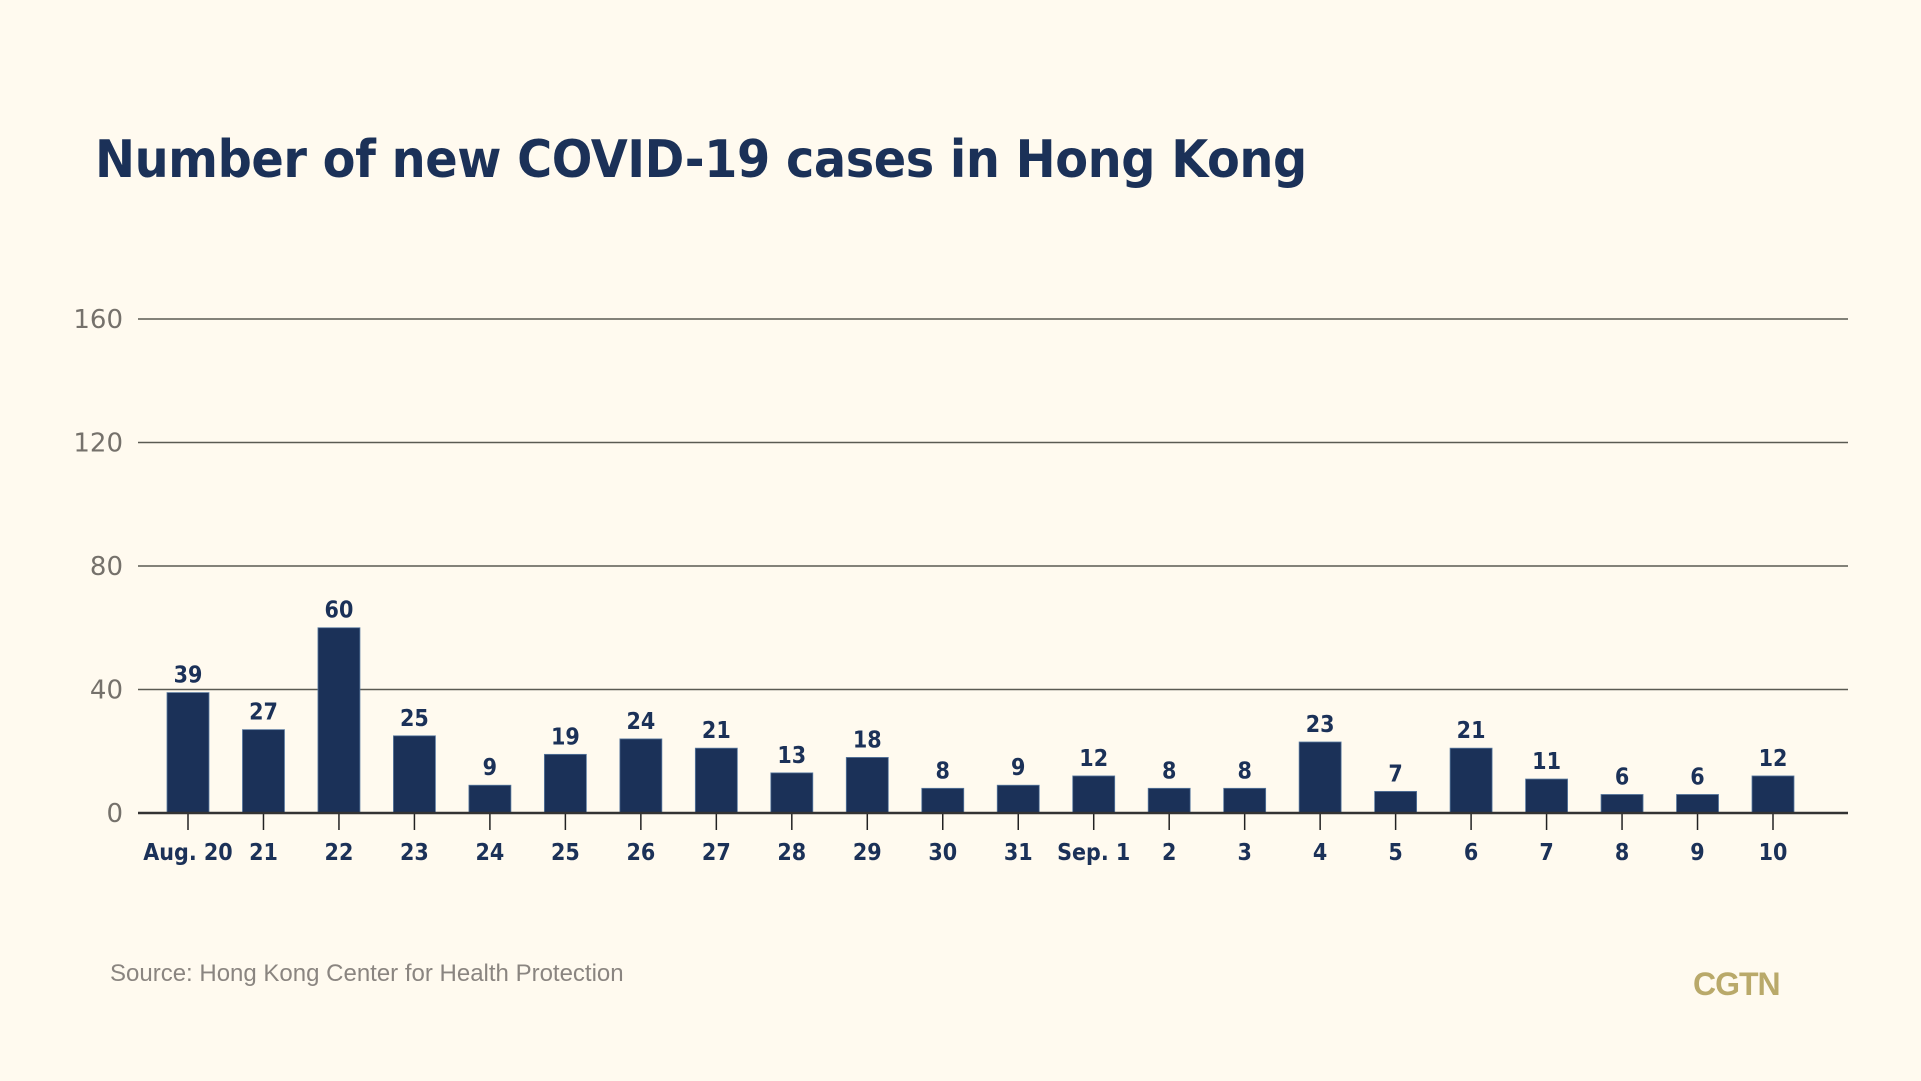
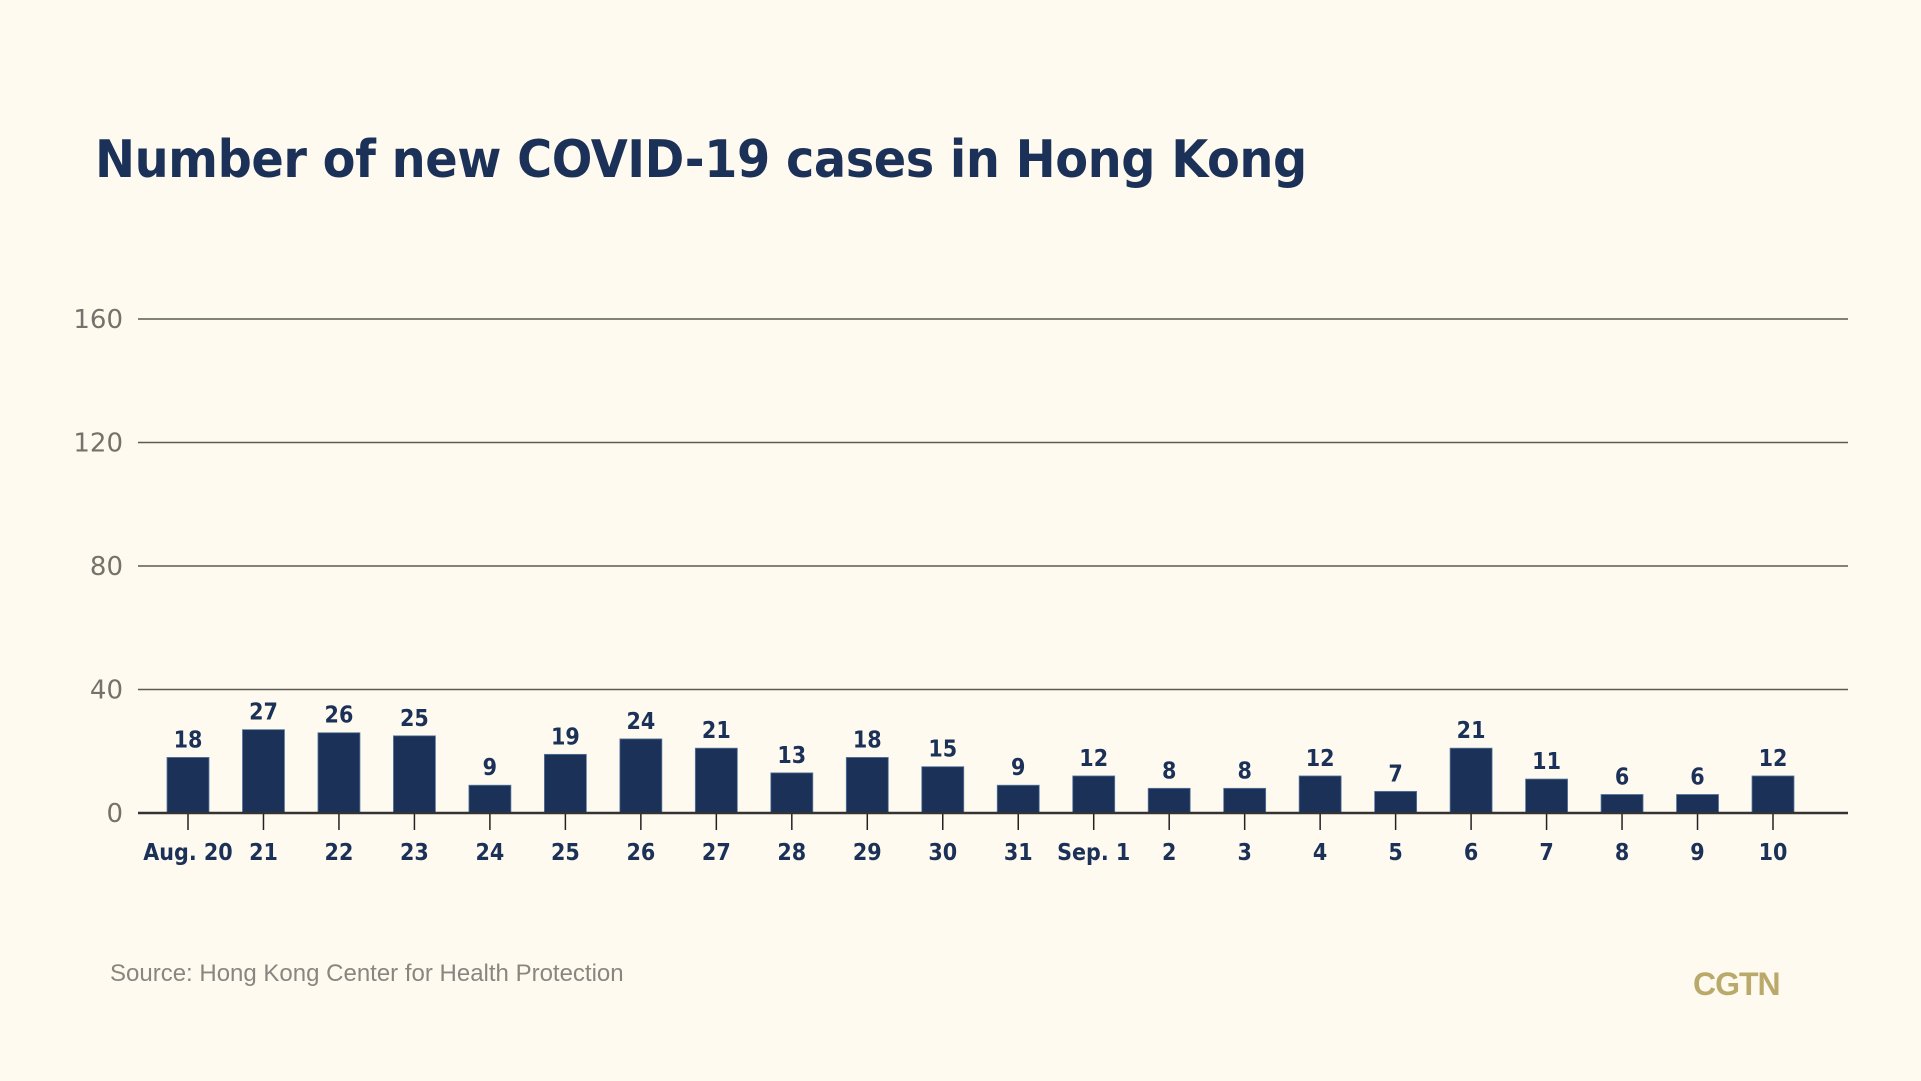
Aug. 20: 39 -> 18
22: 60 -> 26
30: 8 -> 15
4: 23 -> 12
